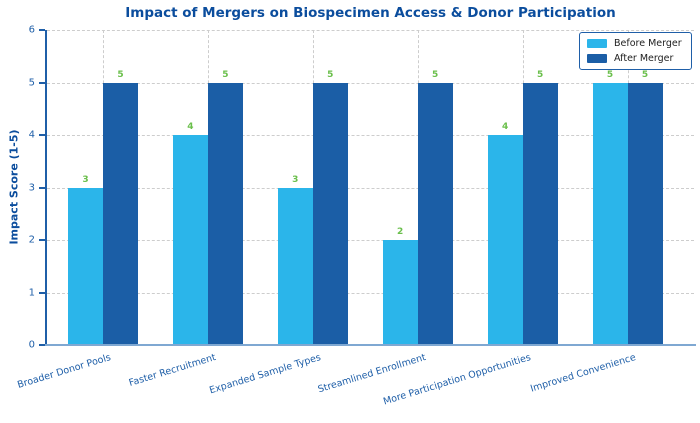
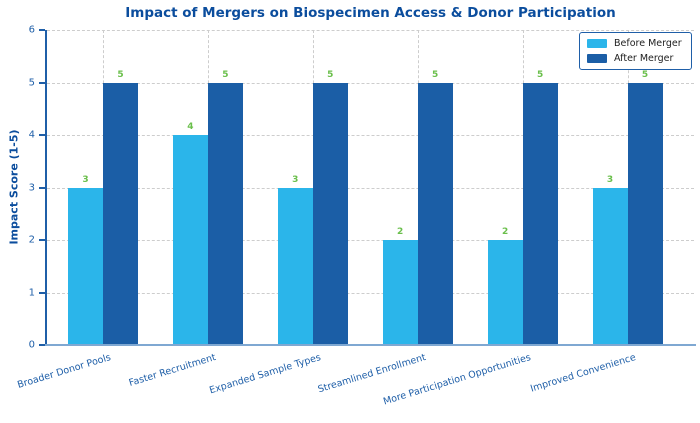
Before Merger/More Participation Opportunities: 4 -> 2
Before Merger/Improved Convenience: 5 -> 3
